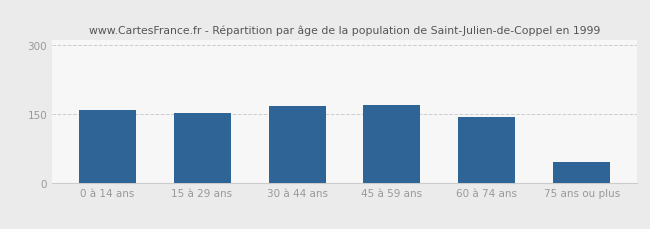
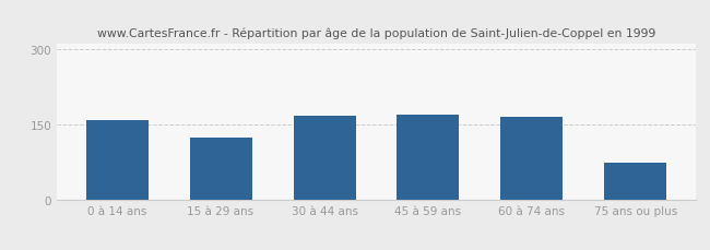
15 à 29 ans: 152 -> 125
60 à 74 ans: 143 -> 165
75 ans ou plus: 46 -> 75
